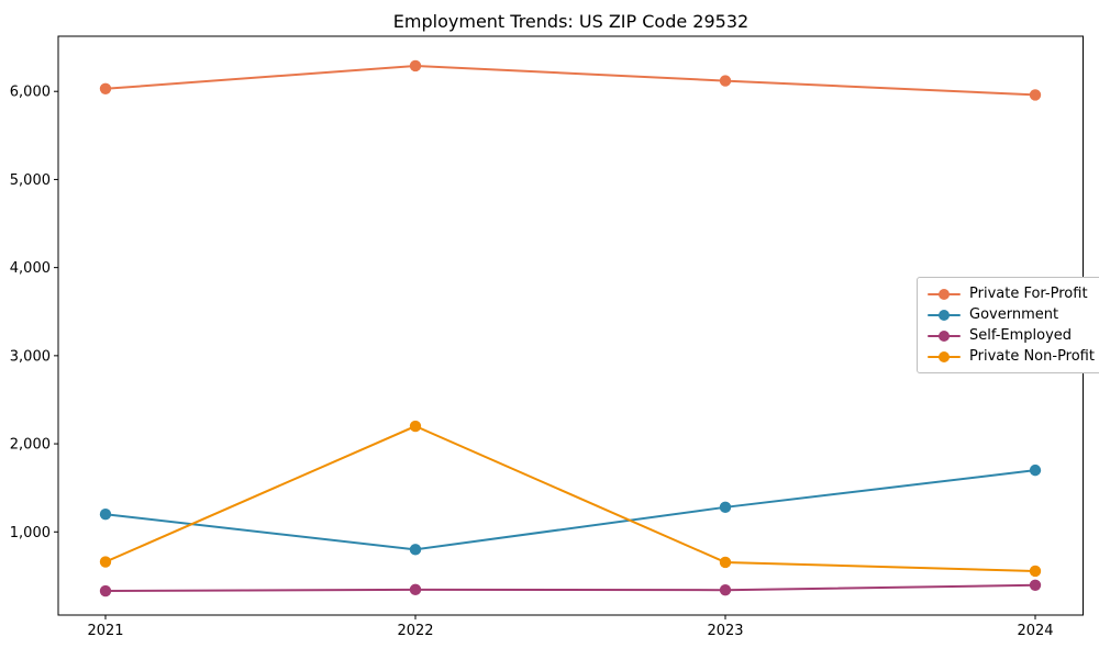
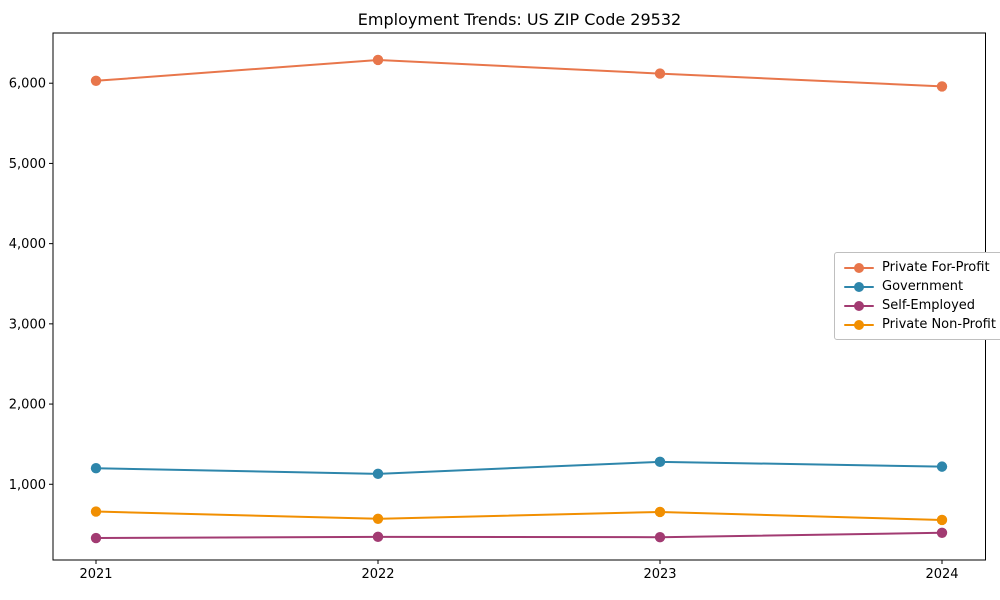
Government/2022: 800 -> 1100
Private Non-Profit/2022: 2200 -> 600
Government/2024: 1700 -> 1200
